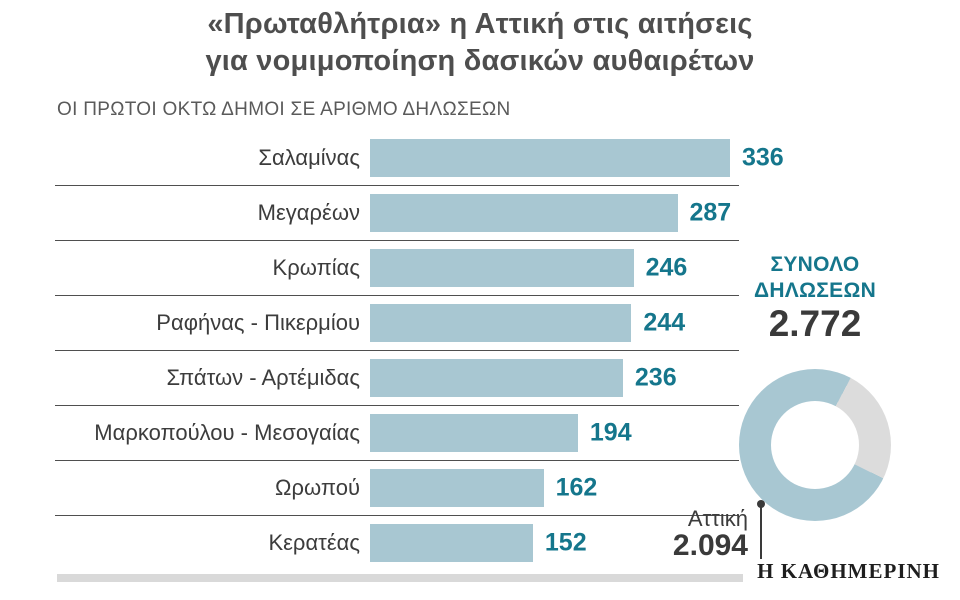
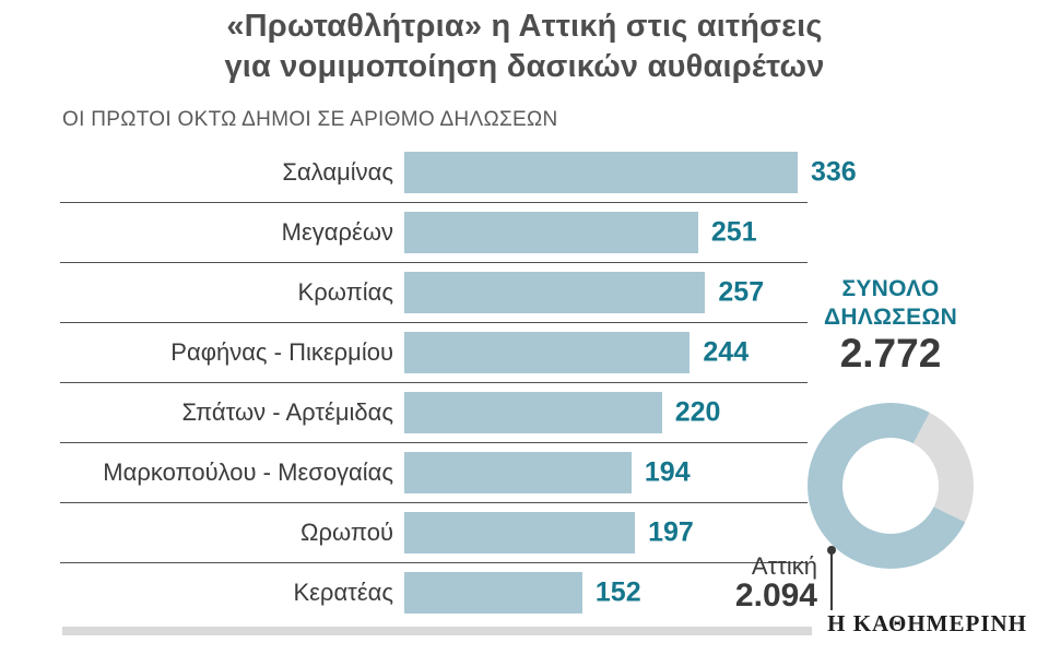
ΟΙ ΠΡΩΤΟΙ ΟΚΤΩ ΔΗΜΟΙ ΣΕ ΑΡΙΘΜΟ ΔΗΛΩΣΕΩΝ/Μεγαρέων: 287 -> 251
ΟΙ ΠΡΩΤΟΙ ΟΚΤΩ ΔΗΜΟΙ ΣΕ ΑΡΙΘΜΟ ΔΗΛΩΣΕΩΝ/Κρωπίας: 246 -> 257
ΟΙ ΠΡΩΤΟΙ ΟΚΤΩ ΔΗΜΟΙ ΣΕ ΑΡΙΘΜΟ ΔΗΛΩΣΕΩΝ/Σπάτων - Αρτέμιδας: 236 -> 220
ΟΙ ΠΡΩΤΟΙ ΟΚΤΩ ΔΗΜΟΙ ΣΕ ΑΡΙΘΜΟ ΔΗΛΩΣΕΩΝ/Ωρωπού: 162 -> 197
